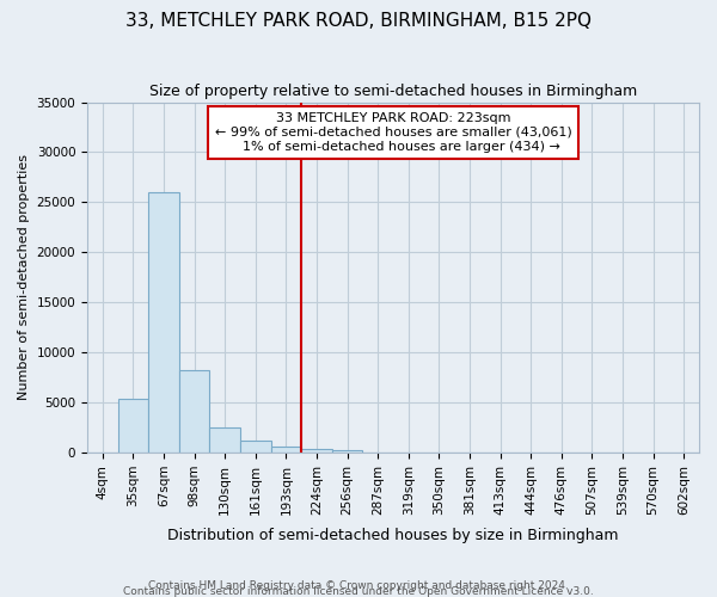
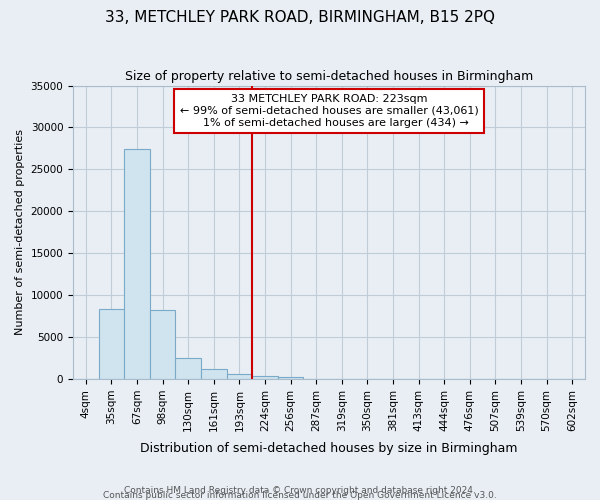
35sqm: 5400 -> 8400
67sqm: 26000 -> 27400
